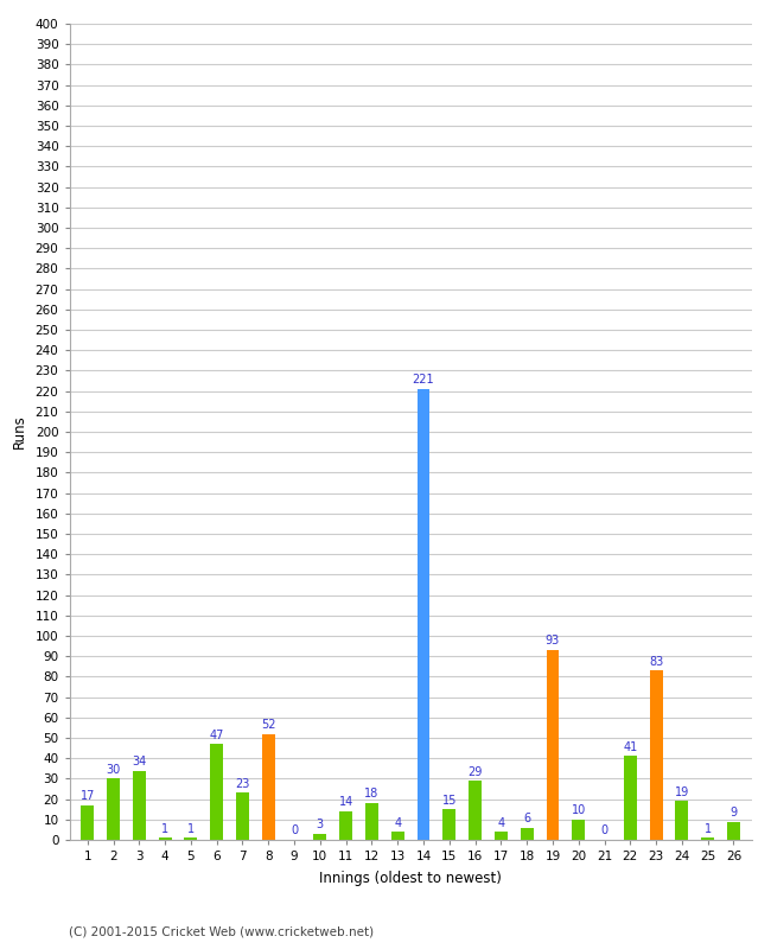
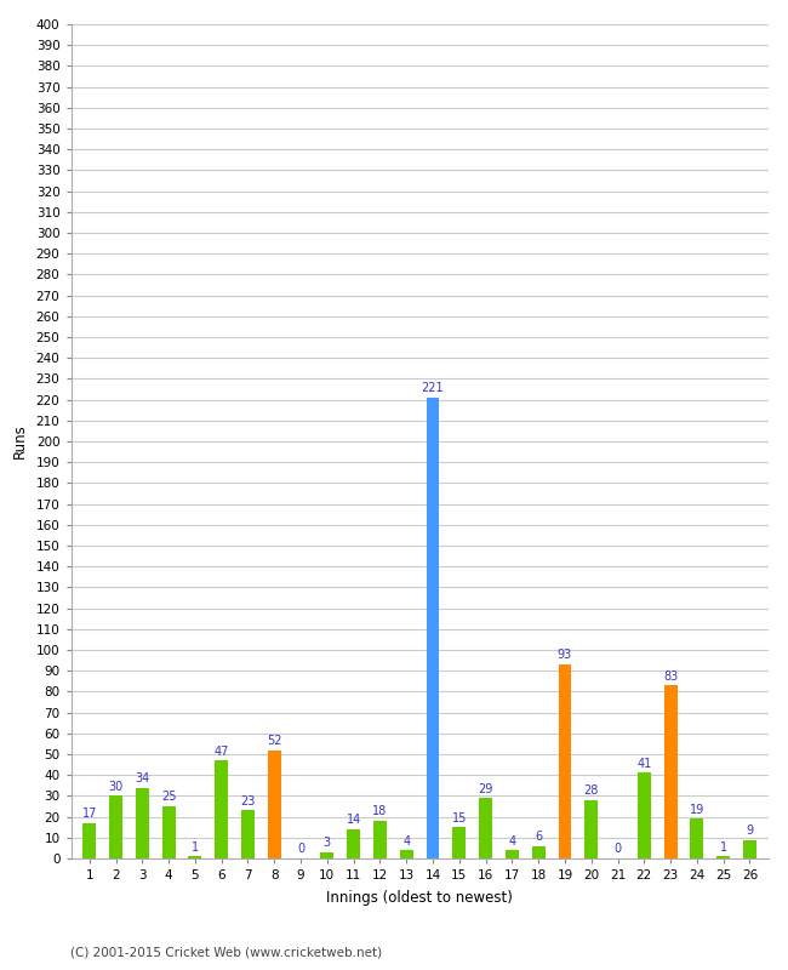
4: 1 -> 25
20: 10 -> 28
